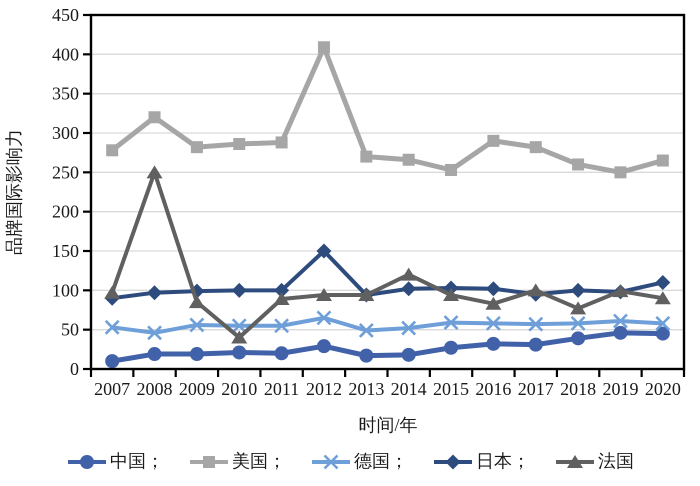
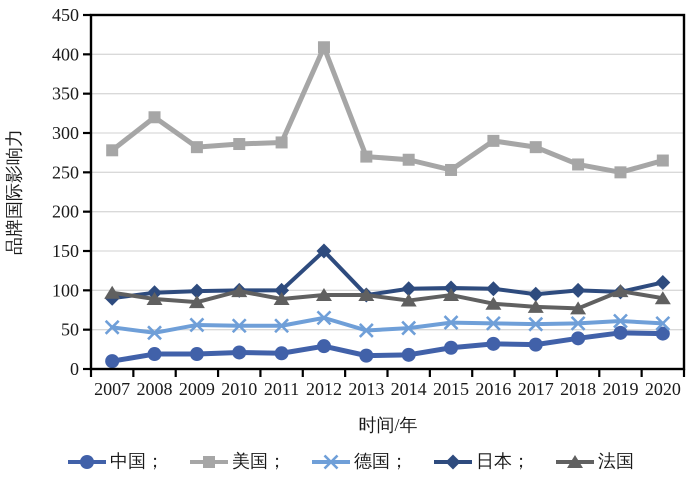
法国/2008: 250 -> 90
法国/2010: 40 -> 100
法国/2014: 120 -> 90
法国/2017: 100 -> 80
